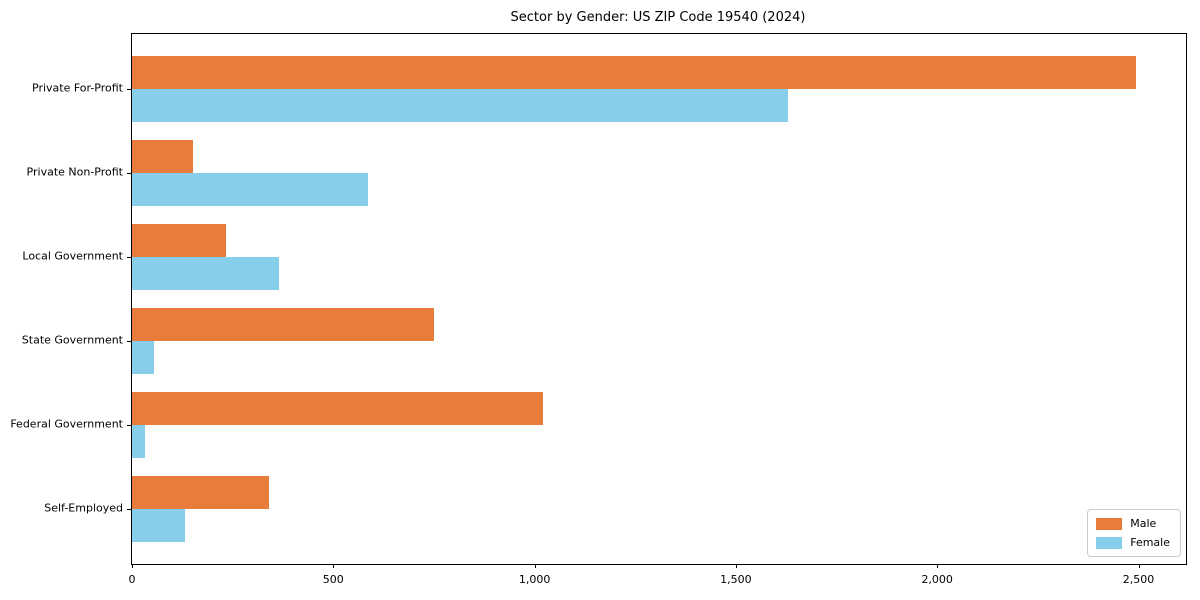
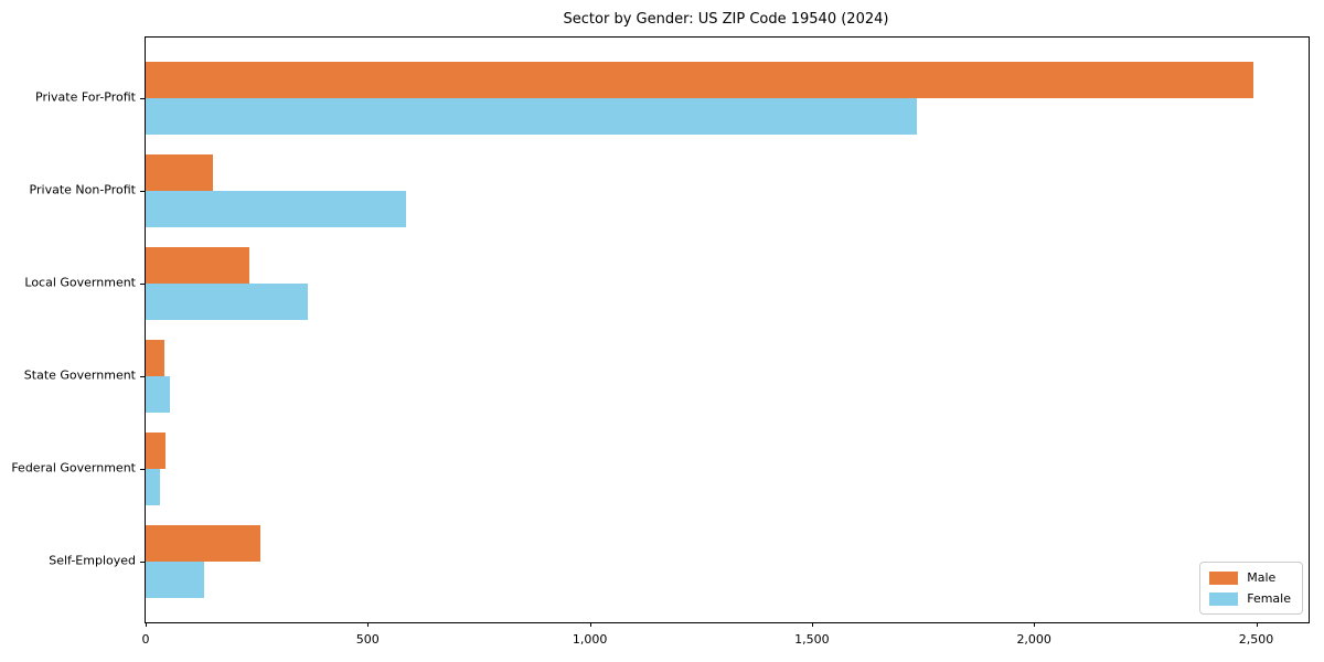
Female/Private For-Profit: 1630 -> 1740
Male/State Government: 750 -> 40
Male/Federal Government: 1020 -> 40
Male/Self-Employed: 340 -> 260
